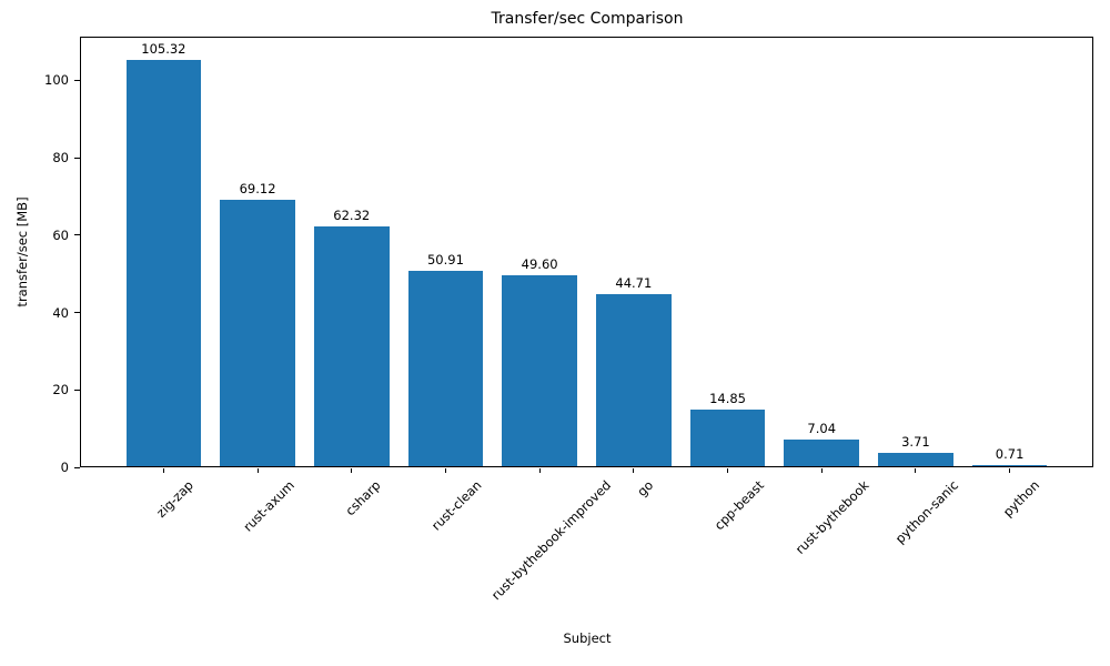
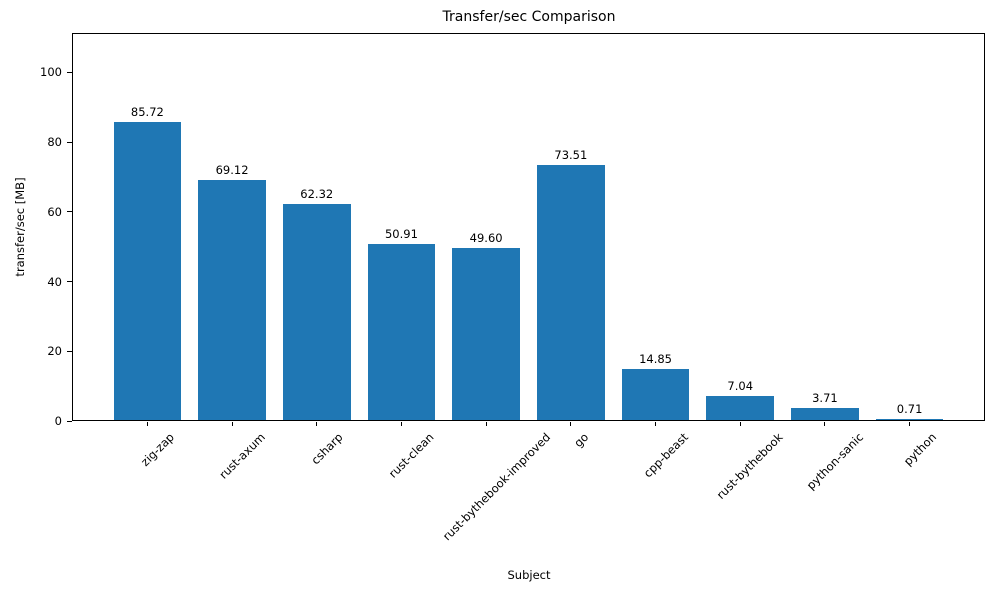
zig-zap: 105.32 -> 85.72
go: 44.71 -> 73.51
